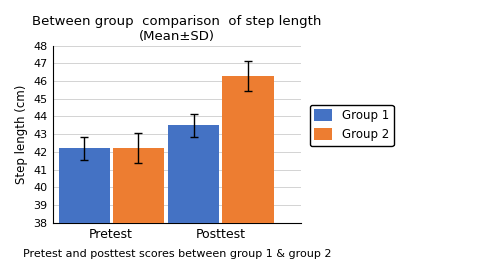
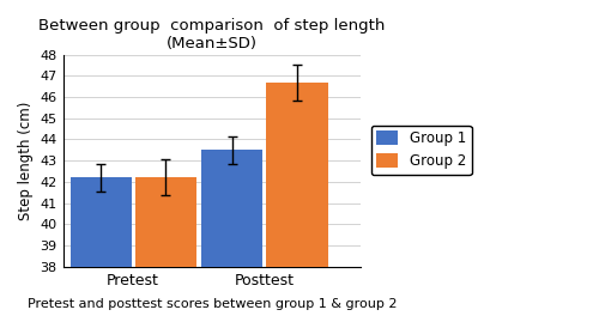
Group 2/Posttest: 46.3 -> 46.7
